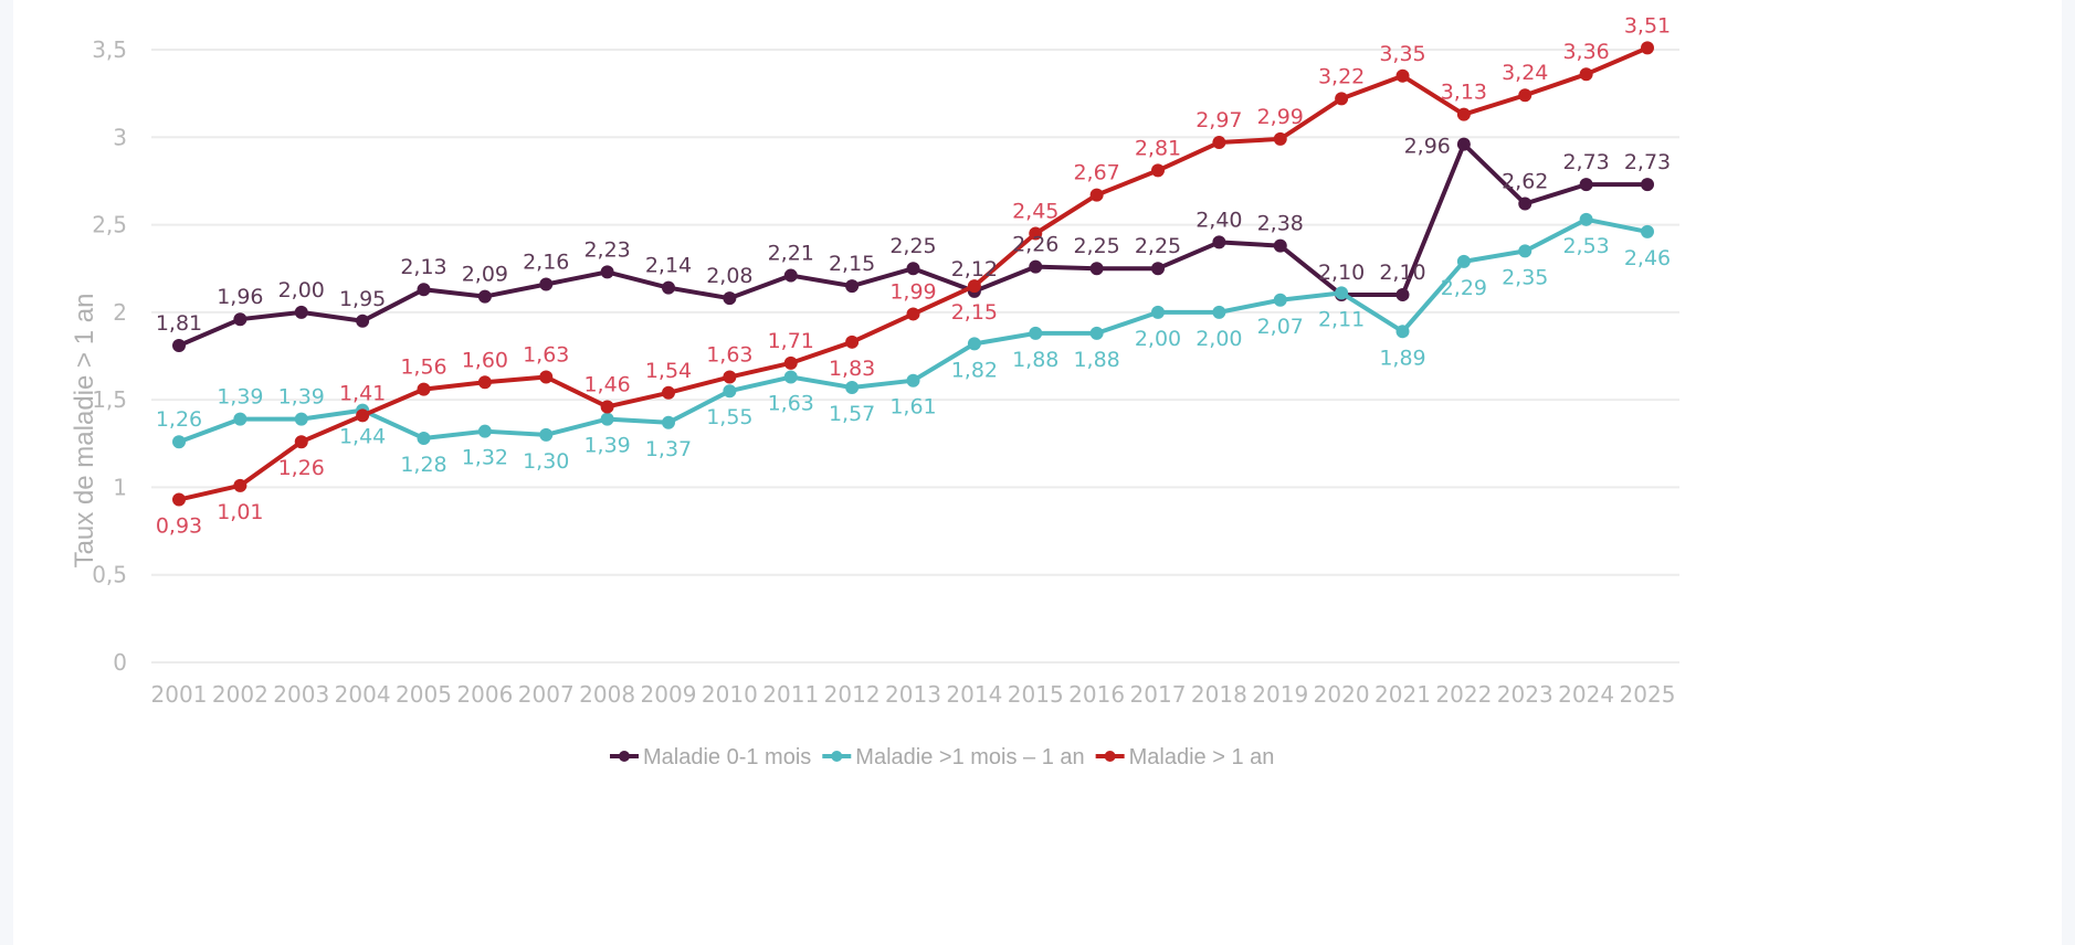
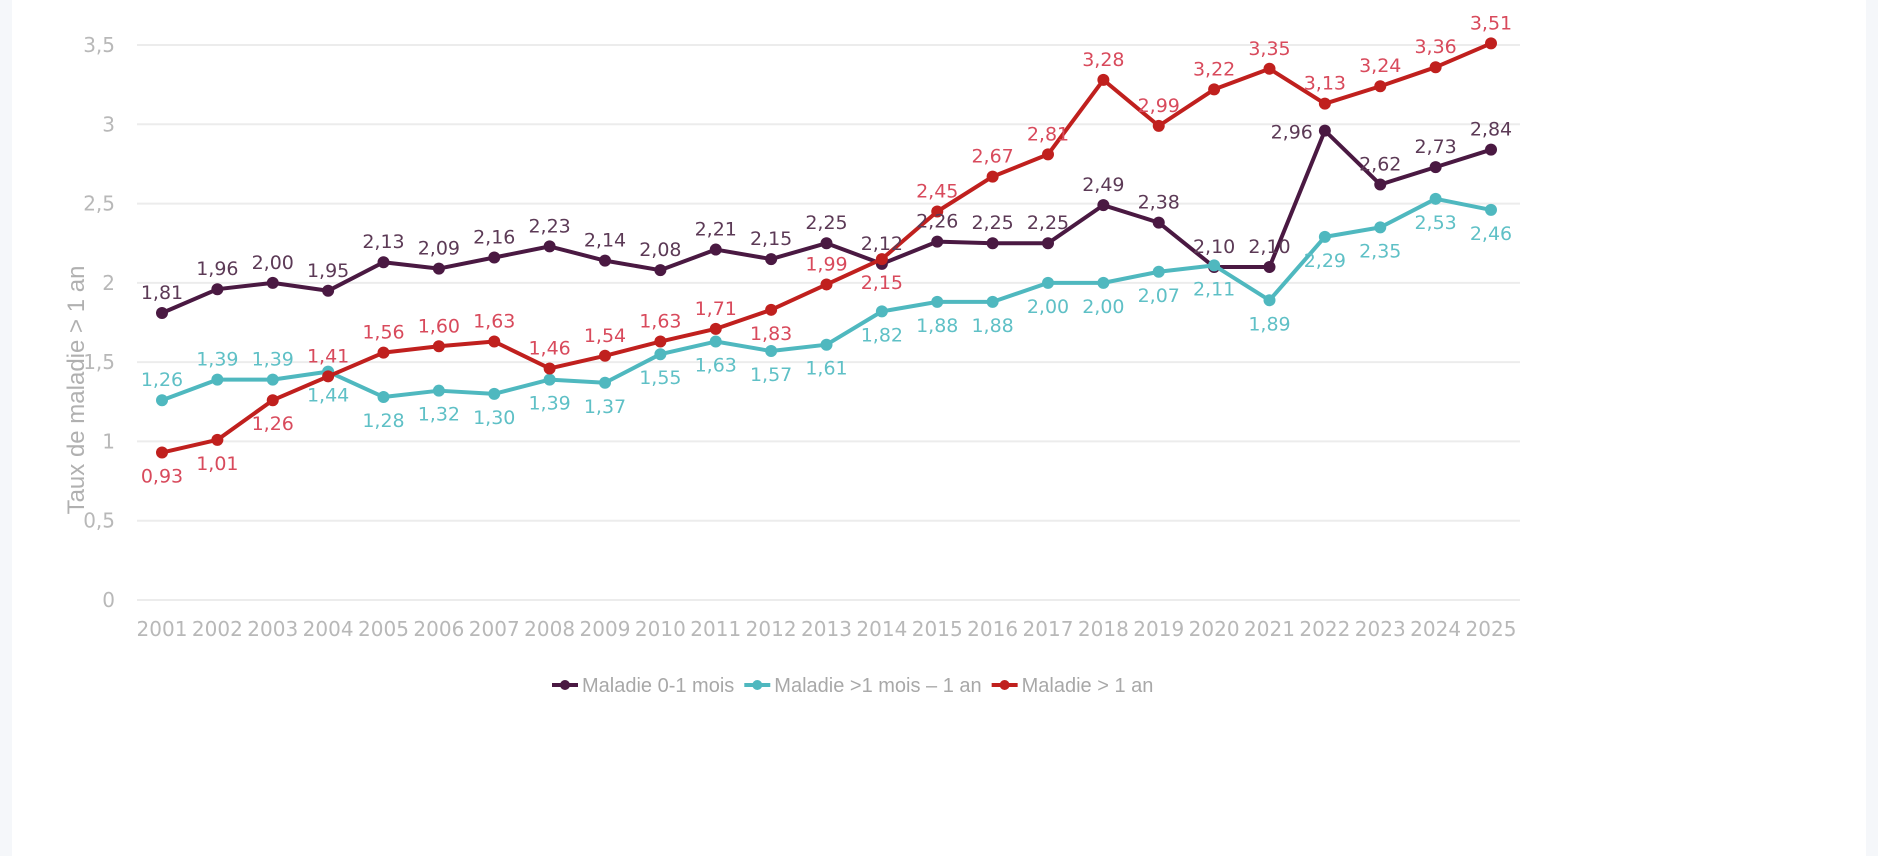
Maladie 0-1 mois/2018: 2,40 -> 2,49
Maladie > 1 an/2018: 2,97 -> 3,28
Maladie 0-1 mois/2025: 2,73 -> 2,84
